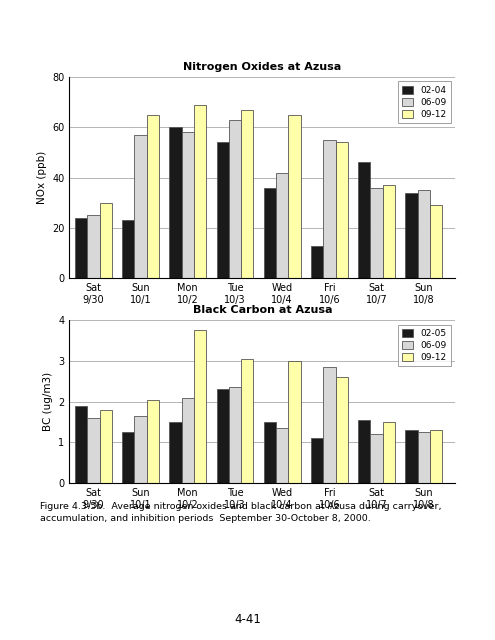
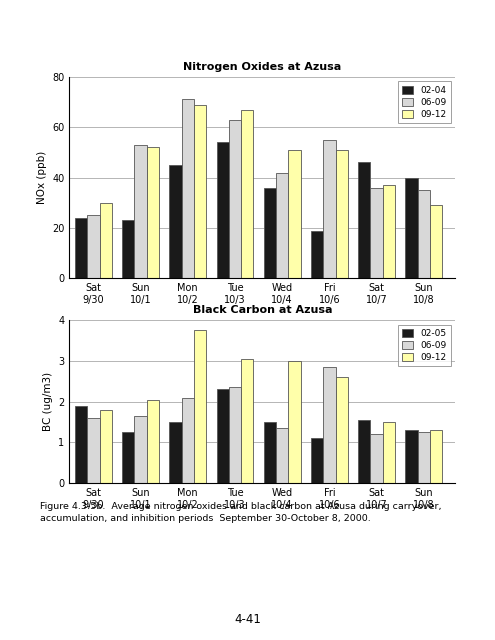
Nitrogen Oxides at Azusa/06-09/Sun 10/1: 57 -> 53
Nitrogen Oxides at Azusa/09-12/Sun 10/1: 65 -> 52
Nitrogen Oxides at Azusa/02-04/Mon 10/2: 60 -> 45
Nitrogen Oxides at Azusa/06-09/Mon 10/2: 58 -> 71
Nitrogen Oxides at Azusa/09-12/Wed 10/4: 65 -> 51
Nitrogen Oxides at Azusa/02-04/Fri 10/6: 13 -> 19
Nitrogen Oxides at Azusa/09-12/Fri 10/6: 54 -> 51
Nitrogen Oxides at Azusa/02-04/Sun 10/8: 34 -> 40
